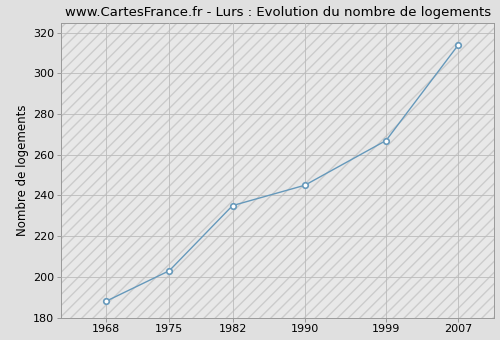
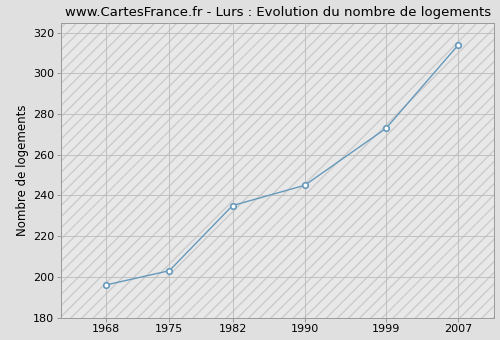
1968: 188 -> 196
1999: 267 -> 273
